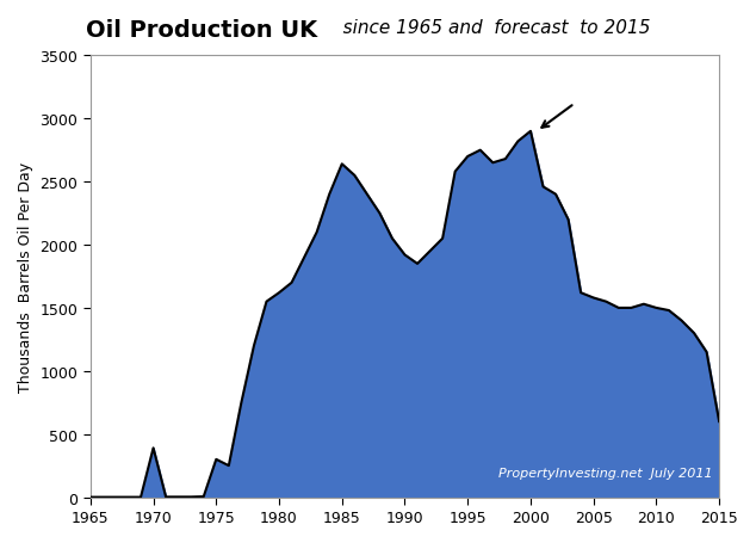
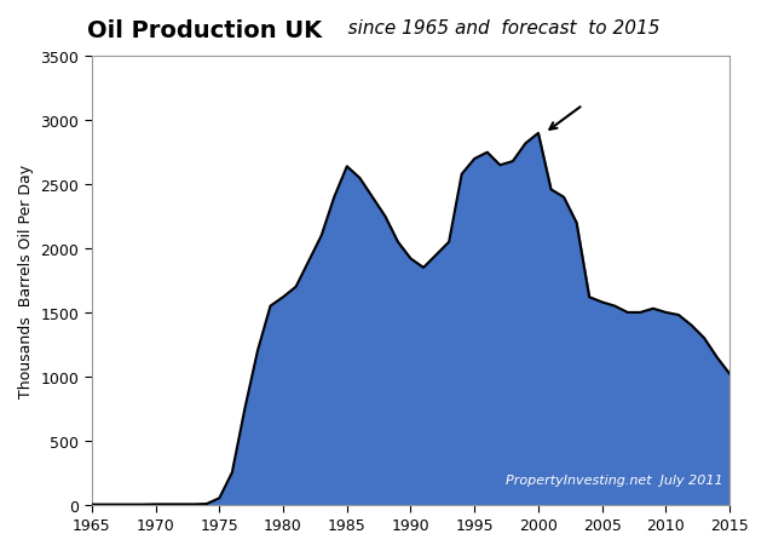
1970: 390 -> 0
1975: 300 -> 50
2015: 600 -> 1020
